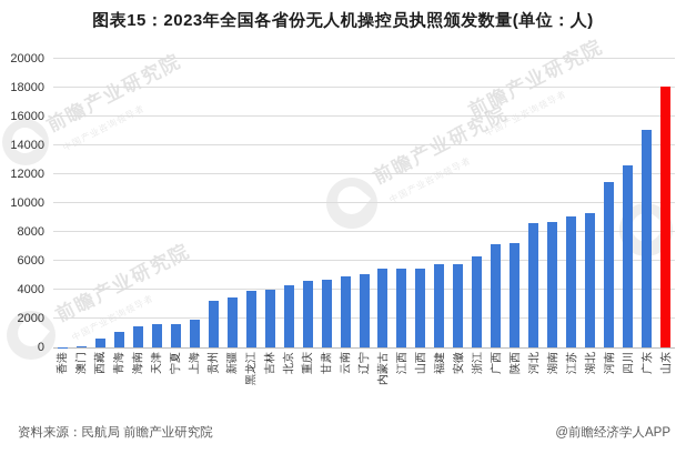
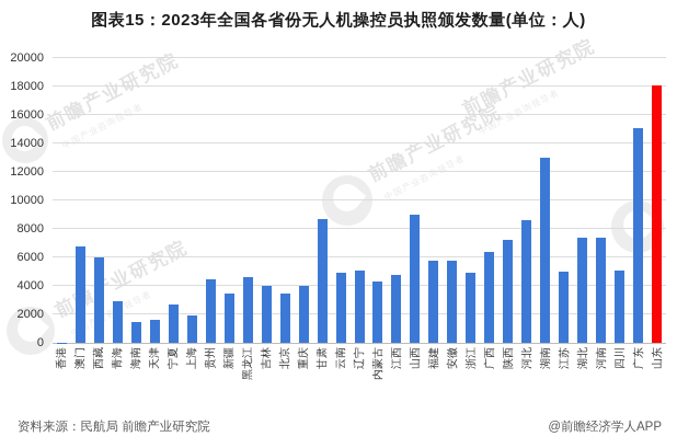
澳门: 100 -> 6800
西藏: 600 -> 6000
青海: 1100 -> 2900
宁夏: 1600 -> 2700
贵州: 3200 -> 4500
黑龙江: 3900 -> 4600
北京: 4300 -> 3500
重庆: 4600 -> 4000
甘肃: 4700 -> 8700
内蒙古: 5400 -> 4300
江西: 5400 -> 4800
山西: 5400 -> 9000
浙江: 6300 -> 4900
广西: 7200 -> 6400
湖南: 8700 -> 13000
江苏: 9100 -> 5000
湖北: 9300 -> 7400
河南: 11500 -> 7400
四川: 12600 -> 5100
